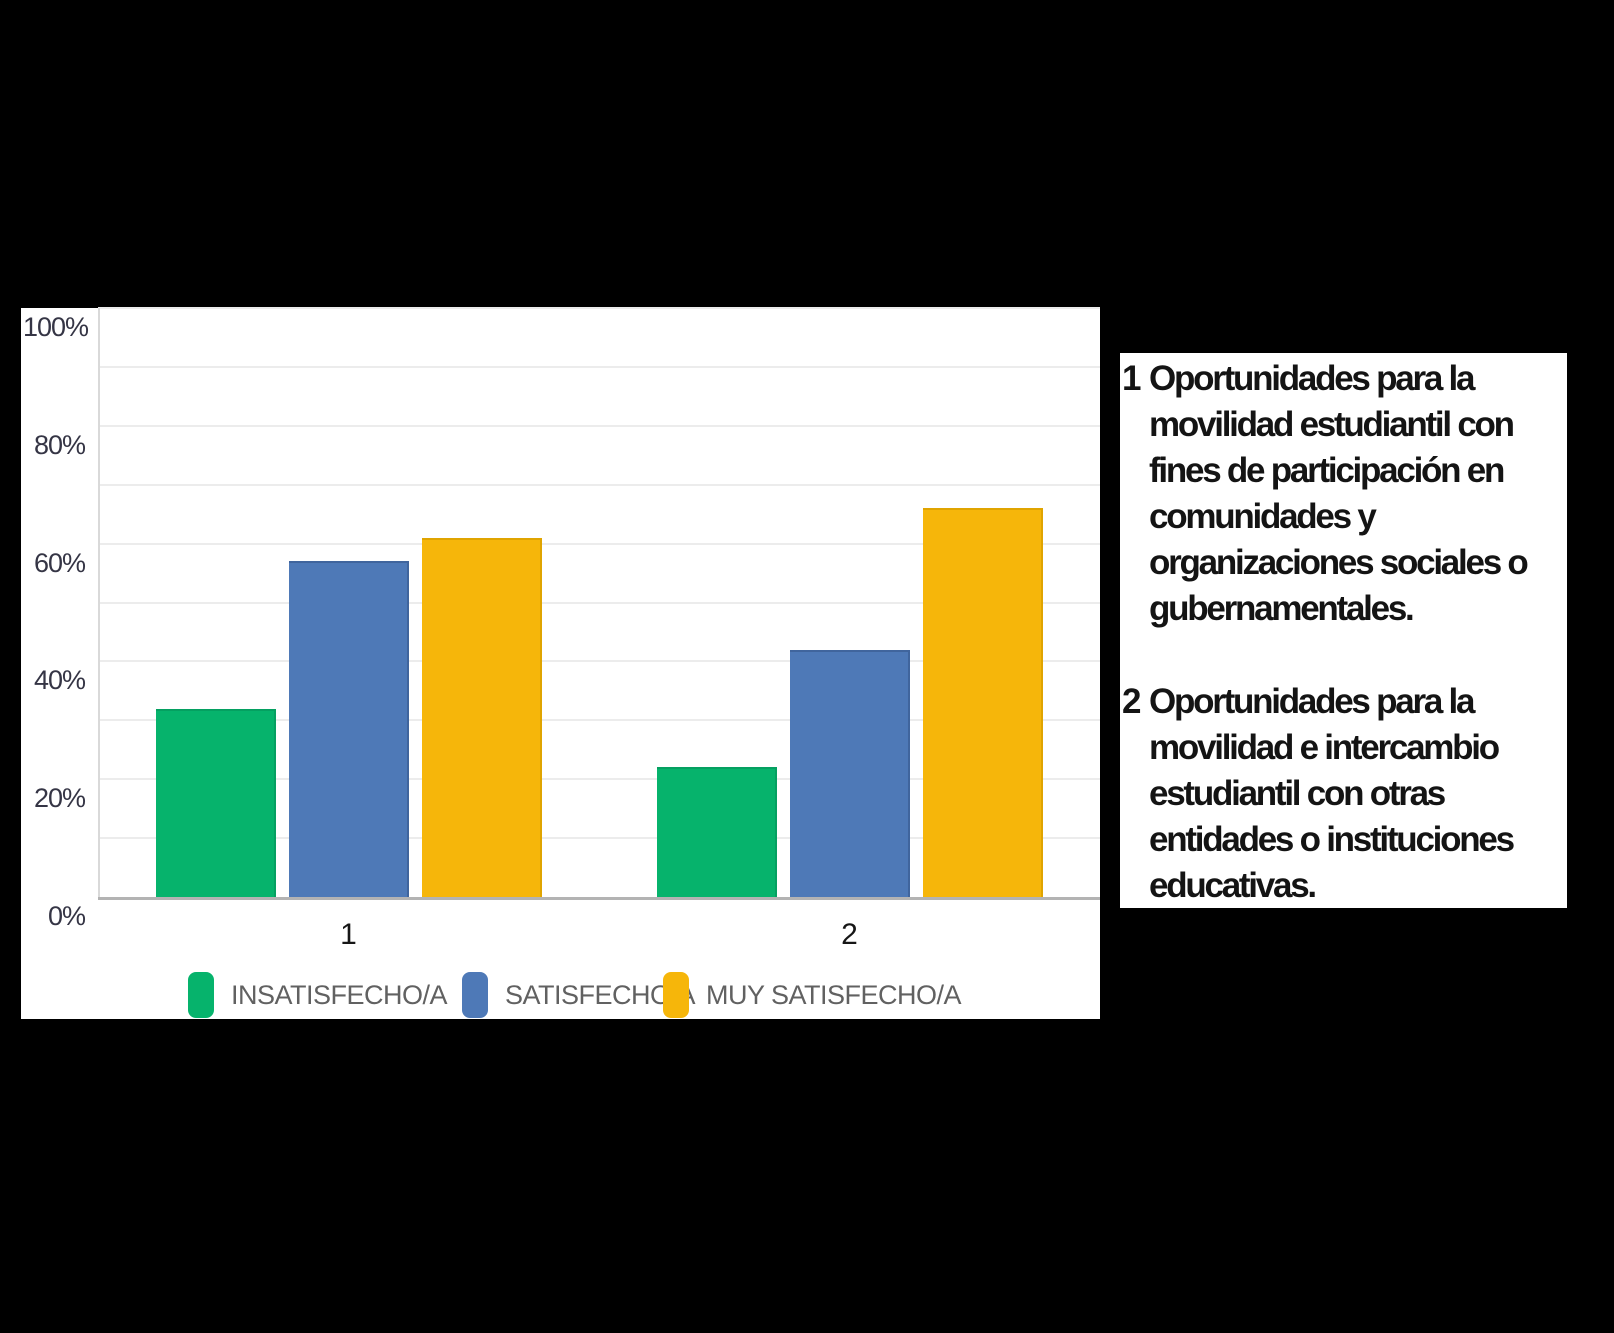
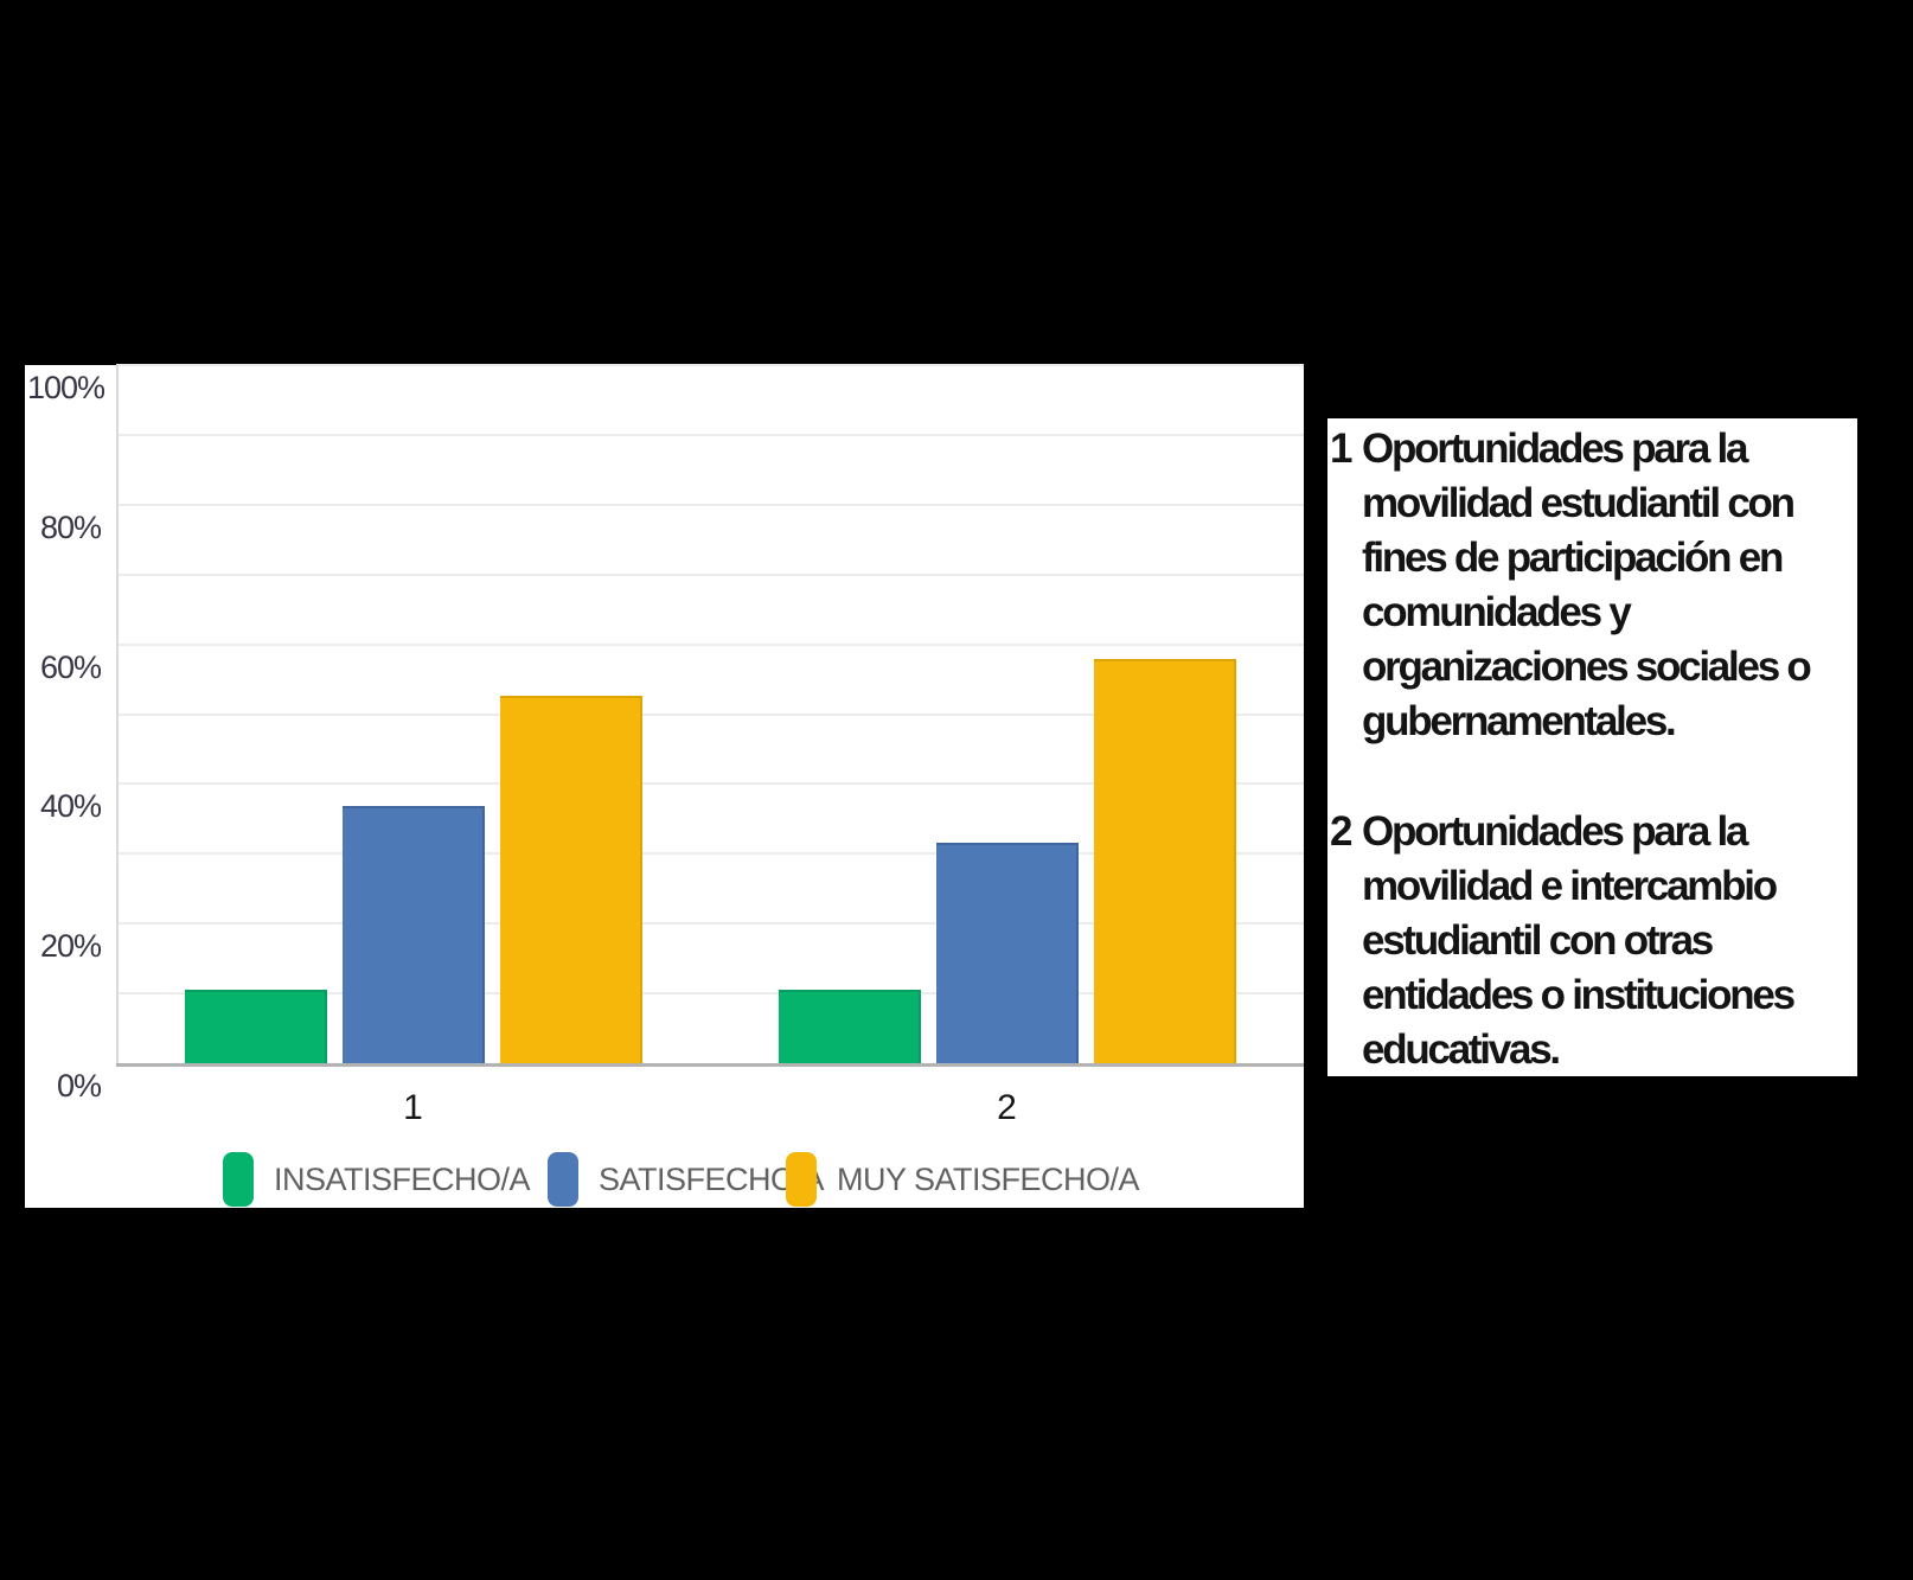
INSATISFECHO/A/1: 32% -> 10%
SATISFECHO/A/1: 57% -> 37%
MUY SATISFECHO/A/1: 61% -> 53%
INSATISFECHO/A/2: 22% -> 10%
SATISFECHO/A/2: 42% -> 32%
MUY SATISFECHO/A/2: 66% -> 58%
